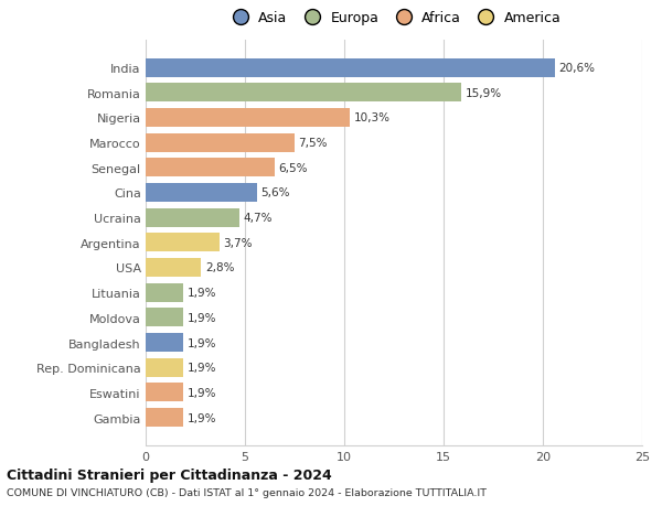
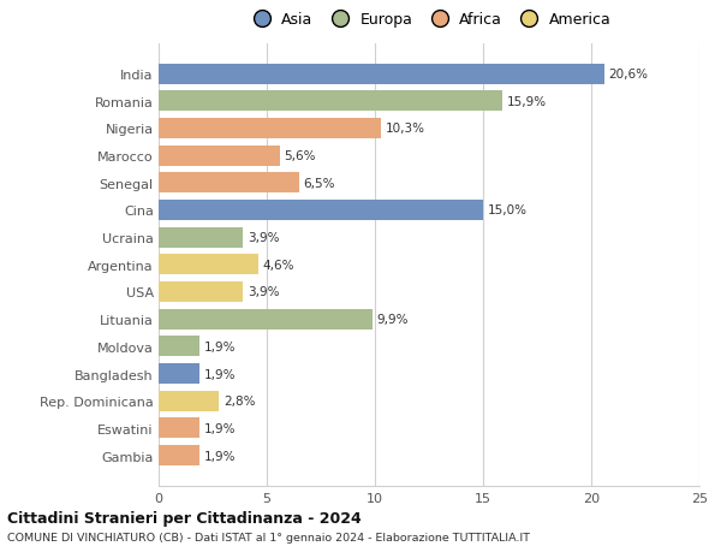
Marocco: 7,5% -> 5,6%
Cina: 5,6% -> 15,0%
Ucraina: 4,7% -> 3,9%
Argentina: 3,7% -> 4,6%
USA: 2,8% -> 3,9%
Lituania: 1,9% -> 9,9%
Rep. Dominicana: 1,9% -> 2,8%
